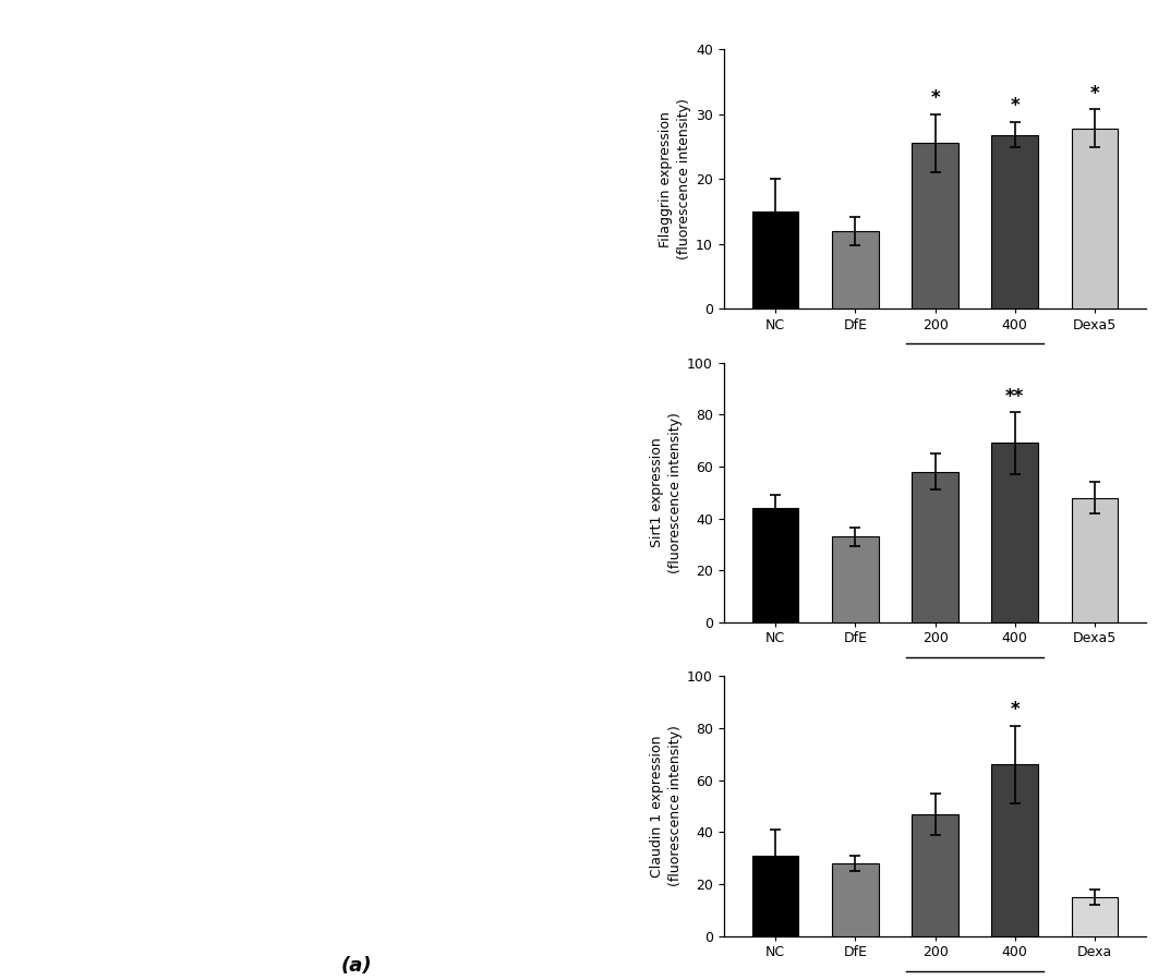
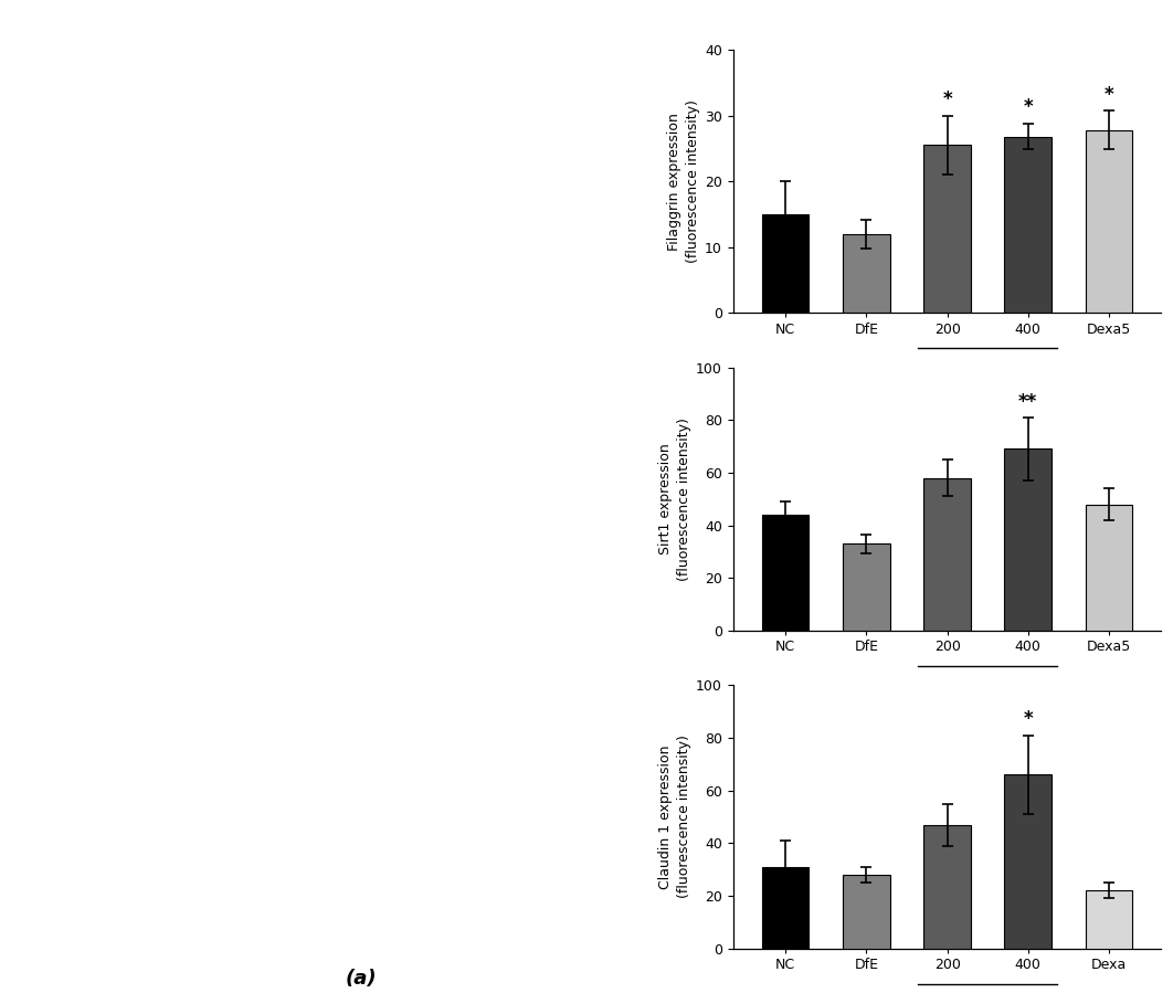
Dexa: 15 -> 22
